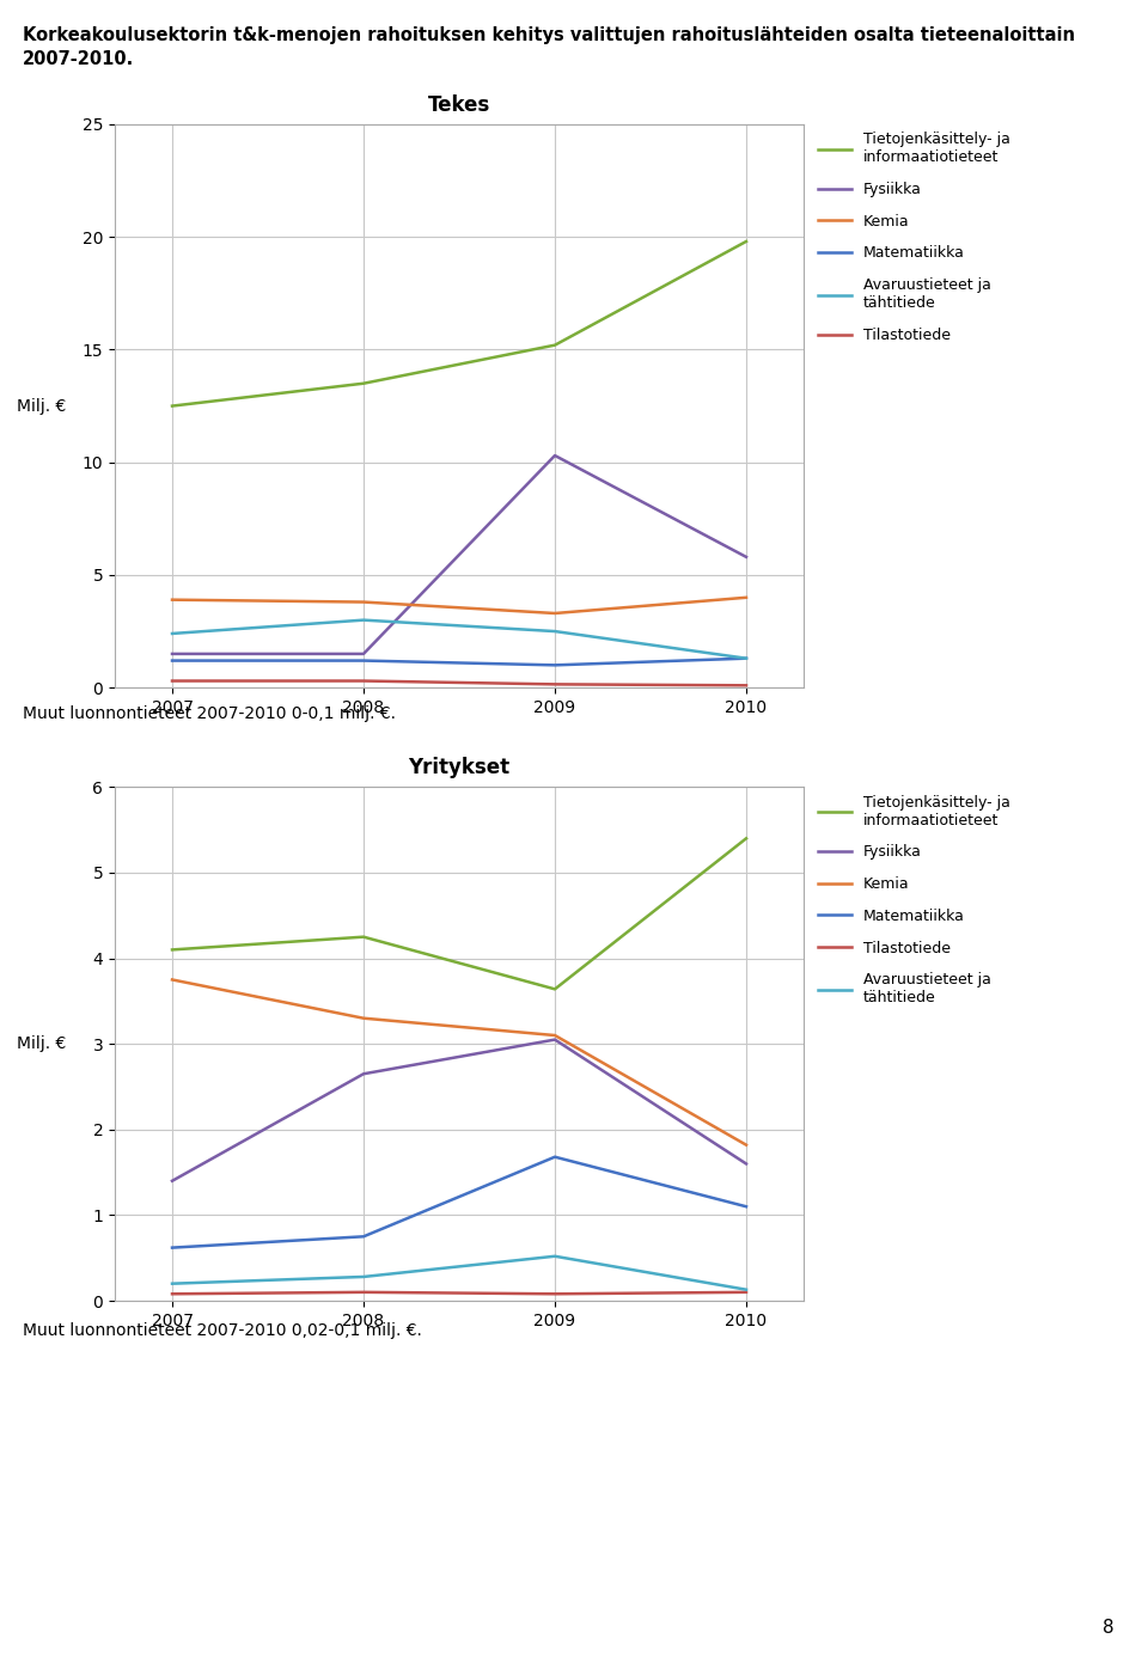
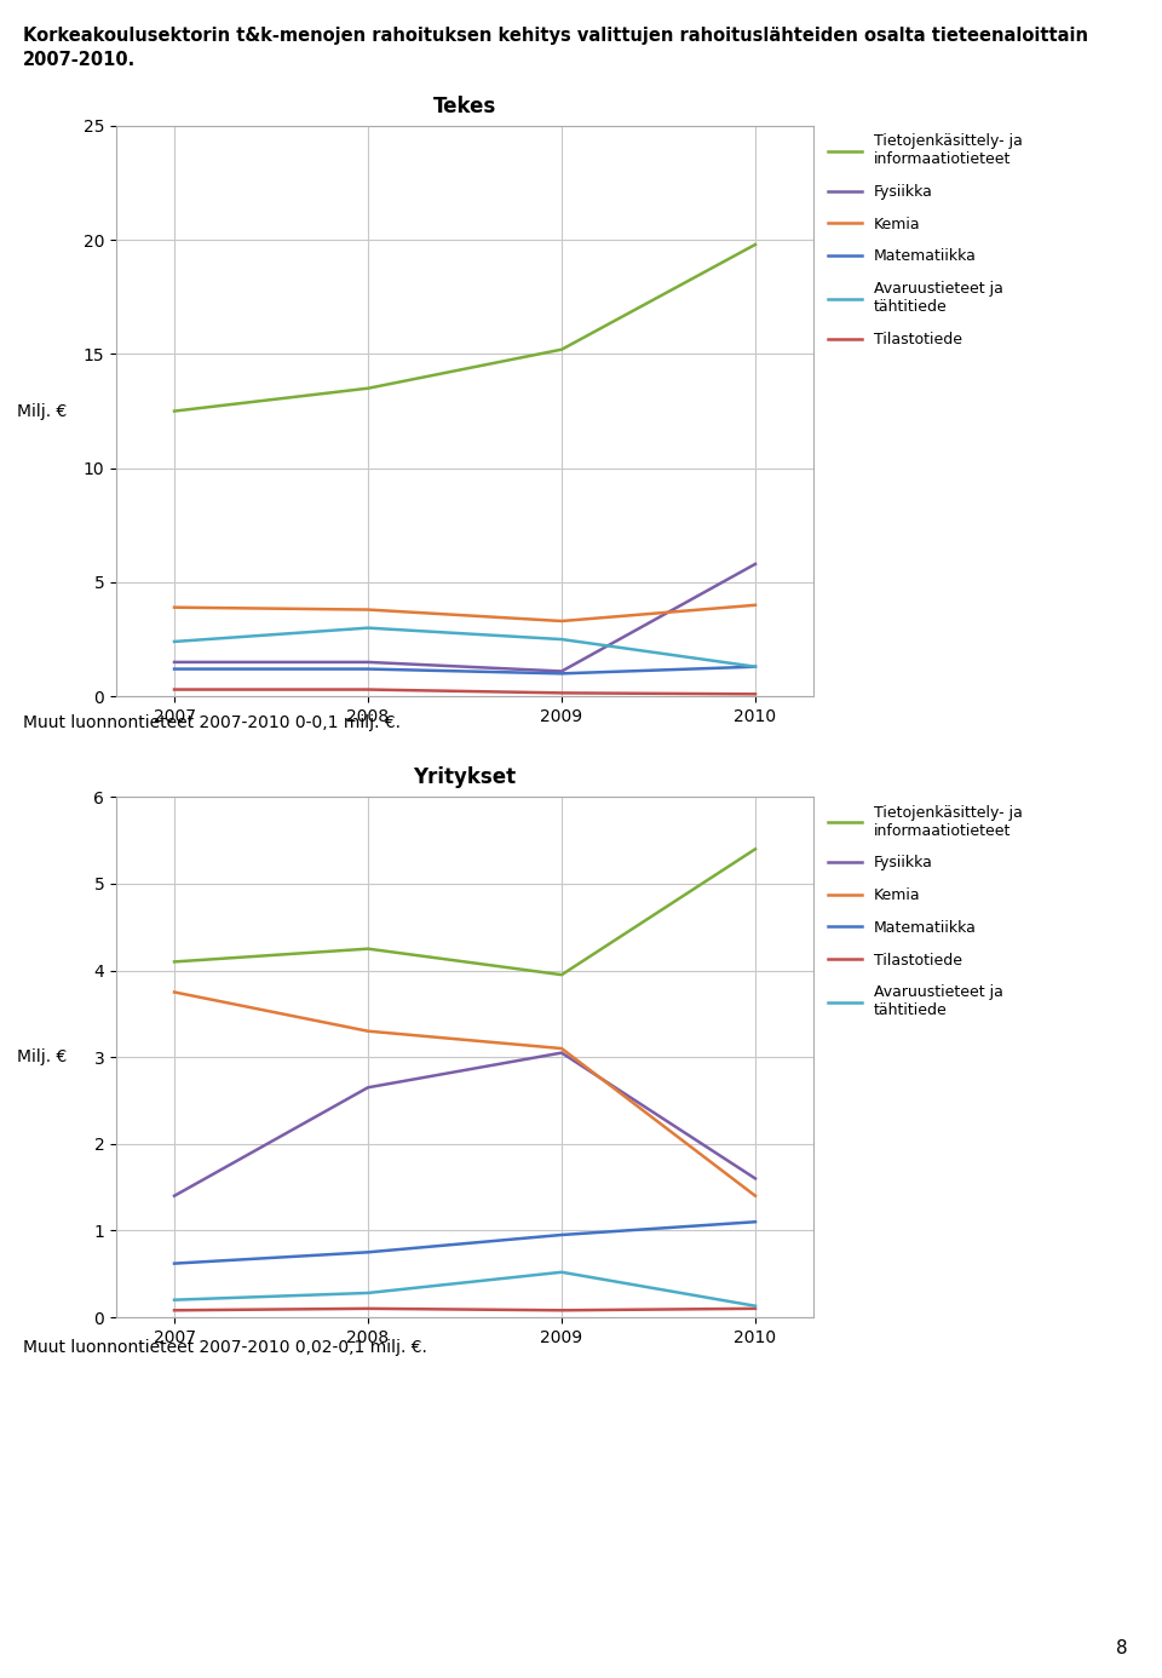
Tekes/Fysiikka/2009: 10.3 -> 1.1
Yritykset/Tietojenkäsittely- ja informaatiotieteet/2009: 3.64 -> 3.95
Yritykset/Matematiikka/2009: 1.68 -> 0.95
Yritykset/Kemia/2010: 1.82 -> 1.40
